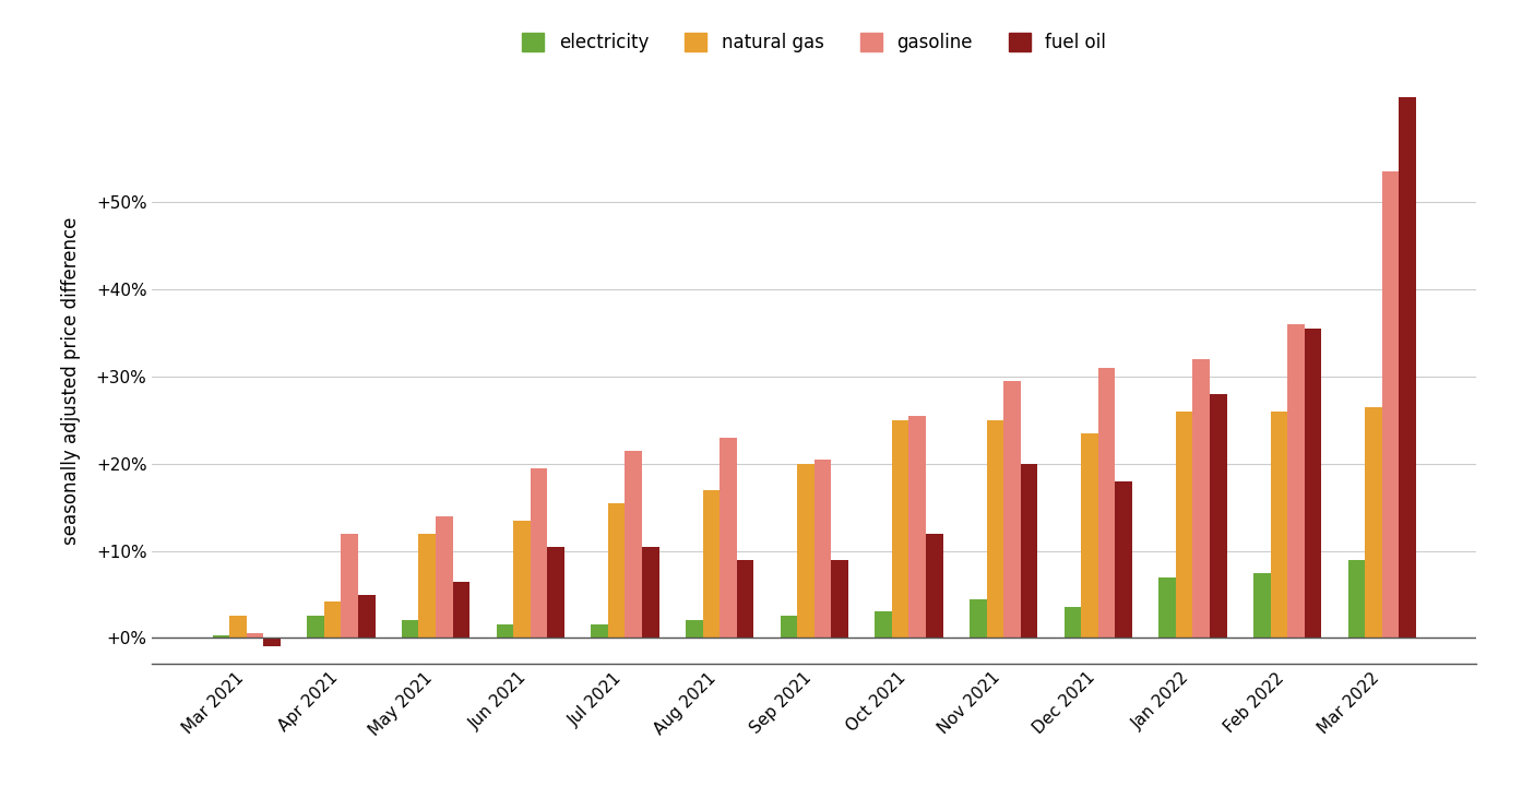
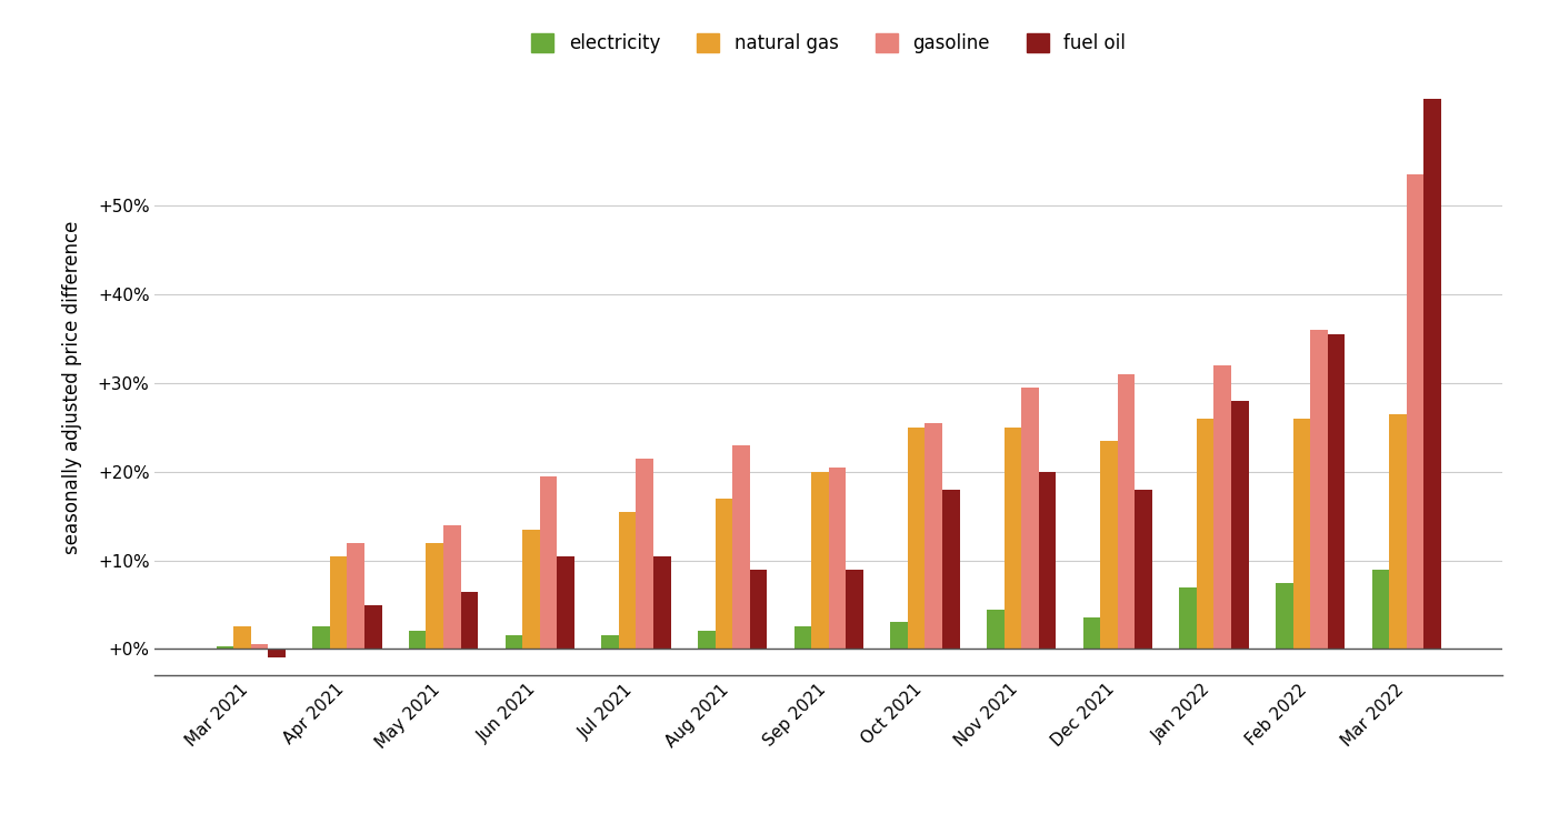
natural gas/Apr 2021: 4.2% -> 10.5%
fuel oil/Oct 2021: 12.0% -> 18.0%
